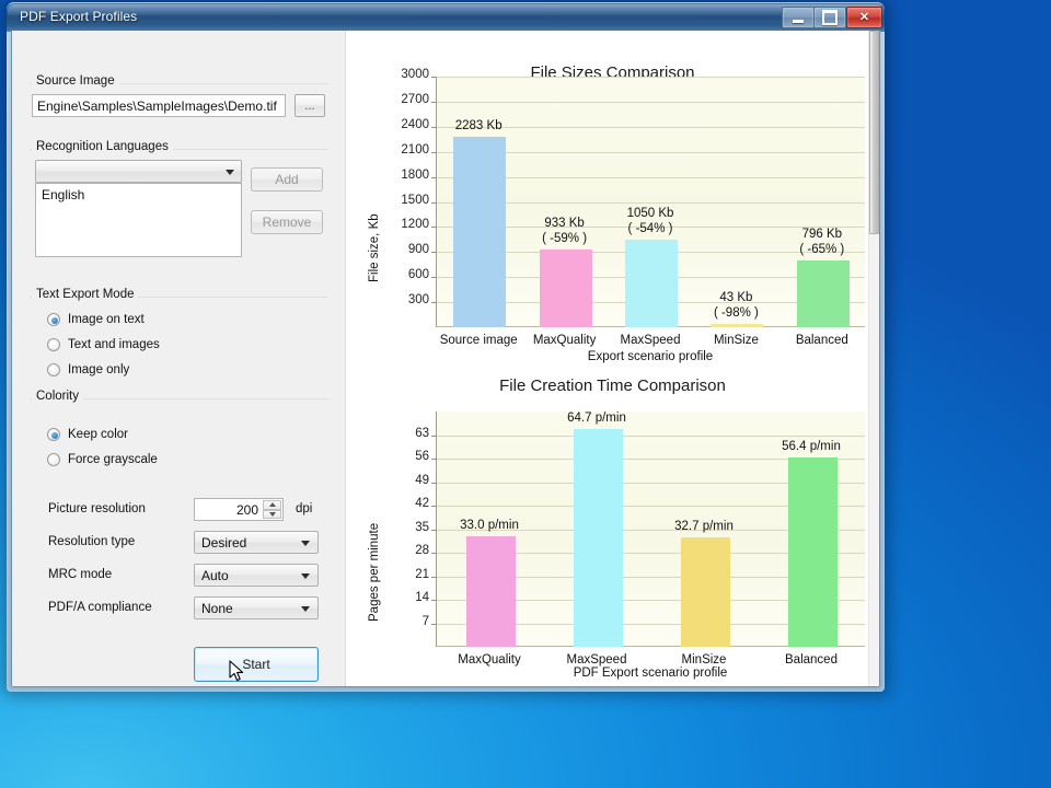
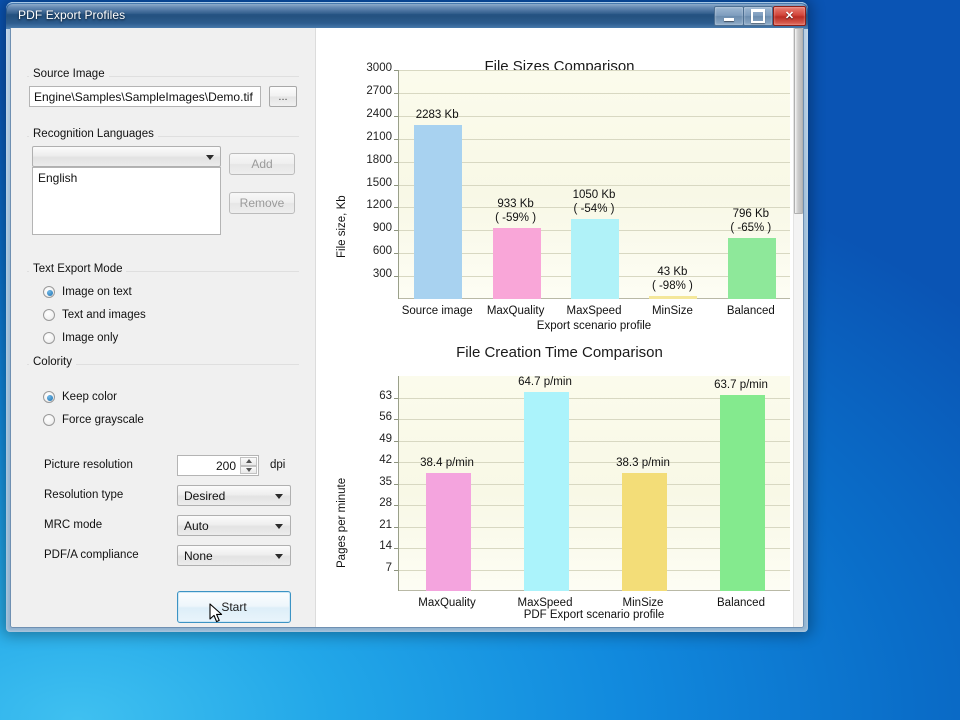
File Creation Time Comparison/MaxQuality: 33.0 -> 38.4
File Creation Time Comparison/MinSize: 32.7 -> 38.3
File Creation Time Comparison/Balanced: 56.4 -> 63.7
